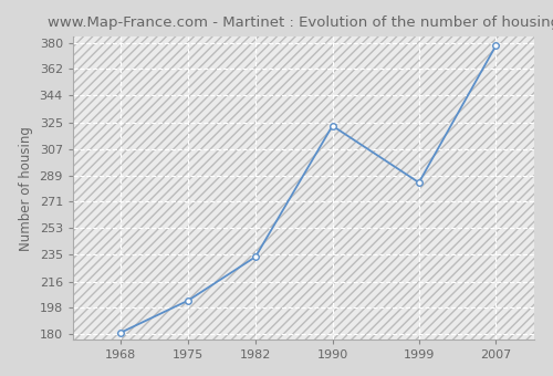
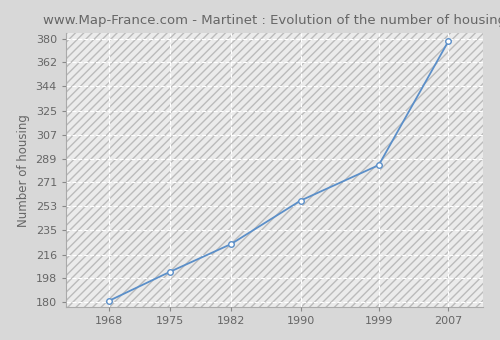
1982: 233 -> 224
1990: 323 -> 257
